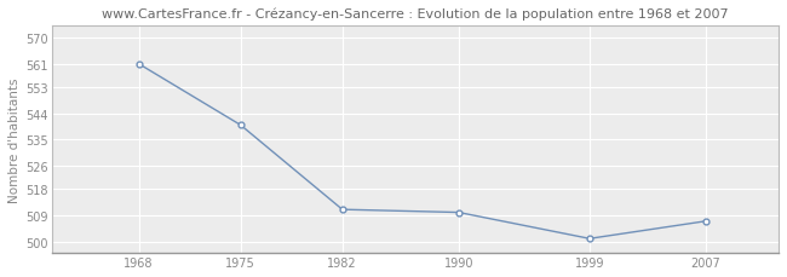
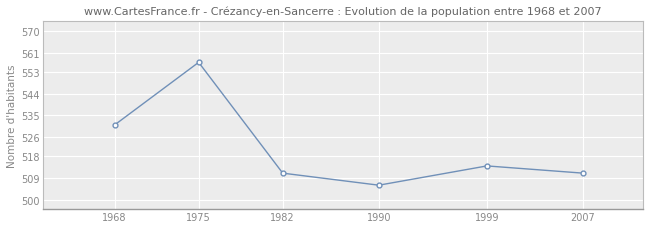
1968: 561 -> 531
1975: 540 -> 557
1990: 510 -> 506
1999: 501 -> 514
2007: 507 -> 511
